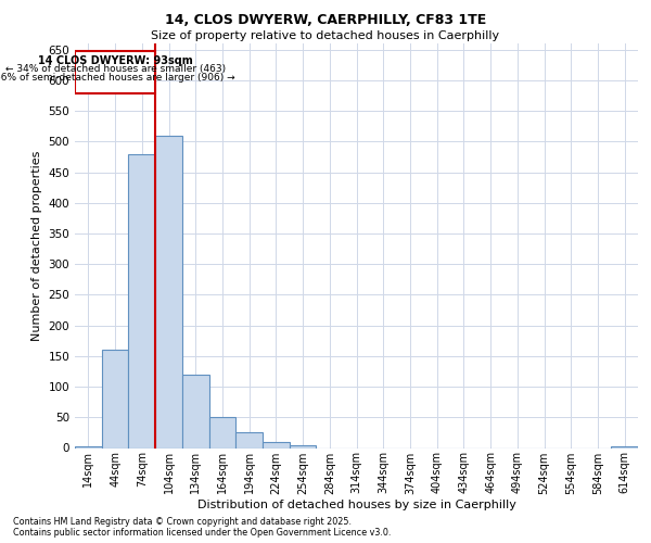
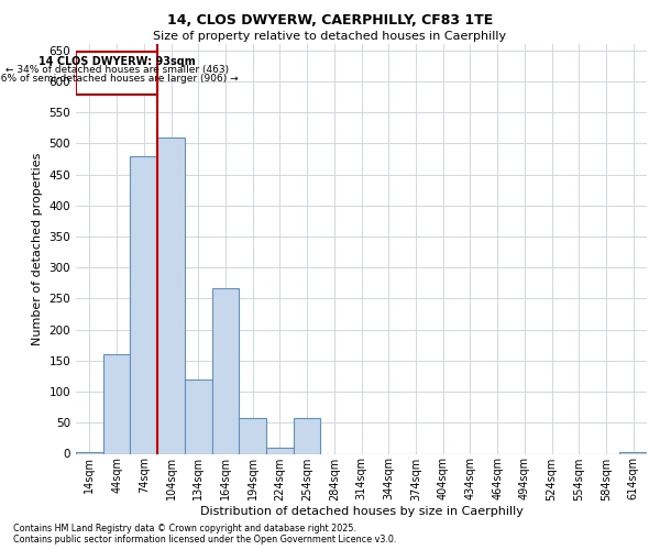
164sqm: 50 -> 266
194sqm: 25 -> 58
254sqm: 5 -> 58
